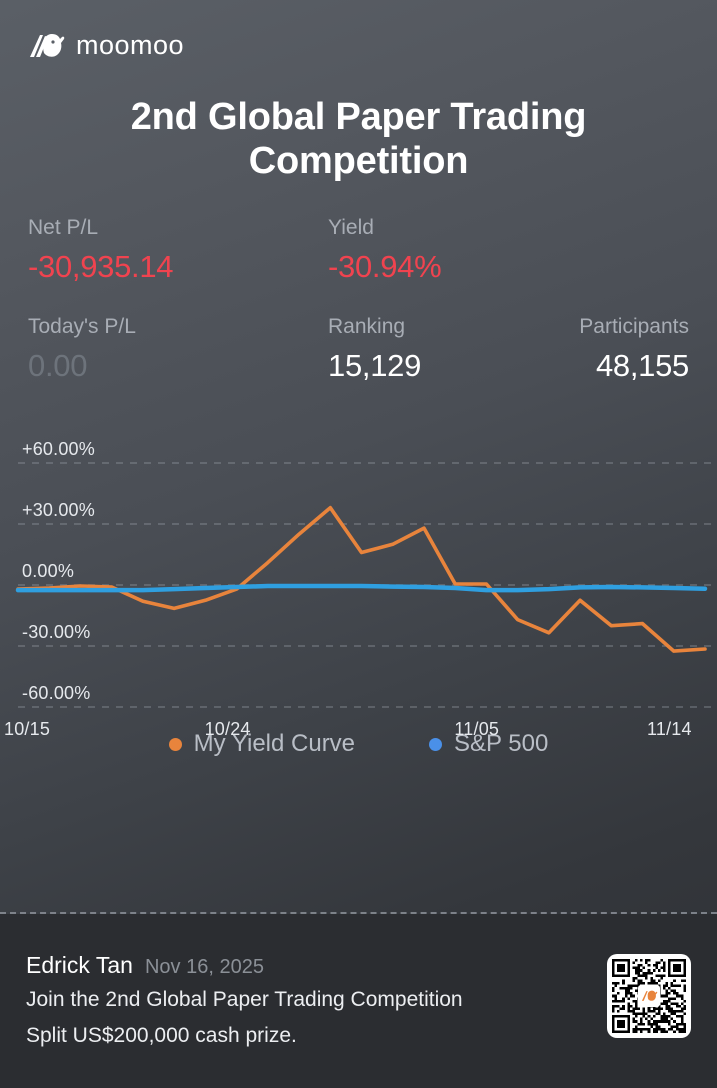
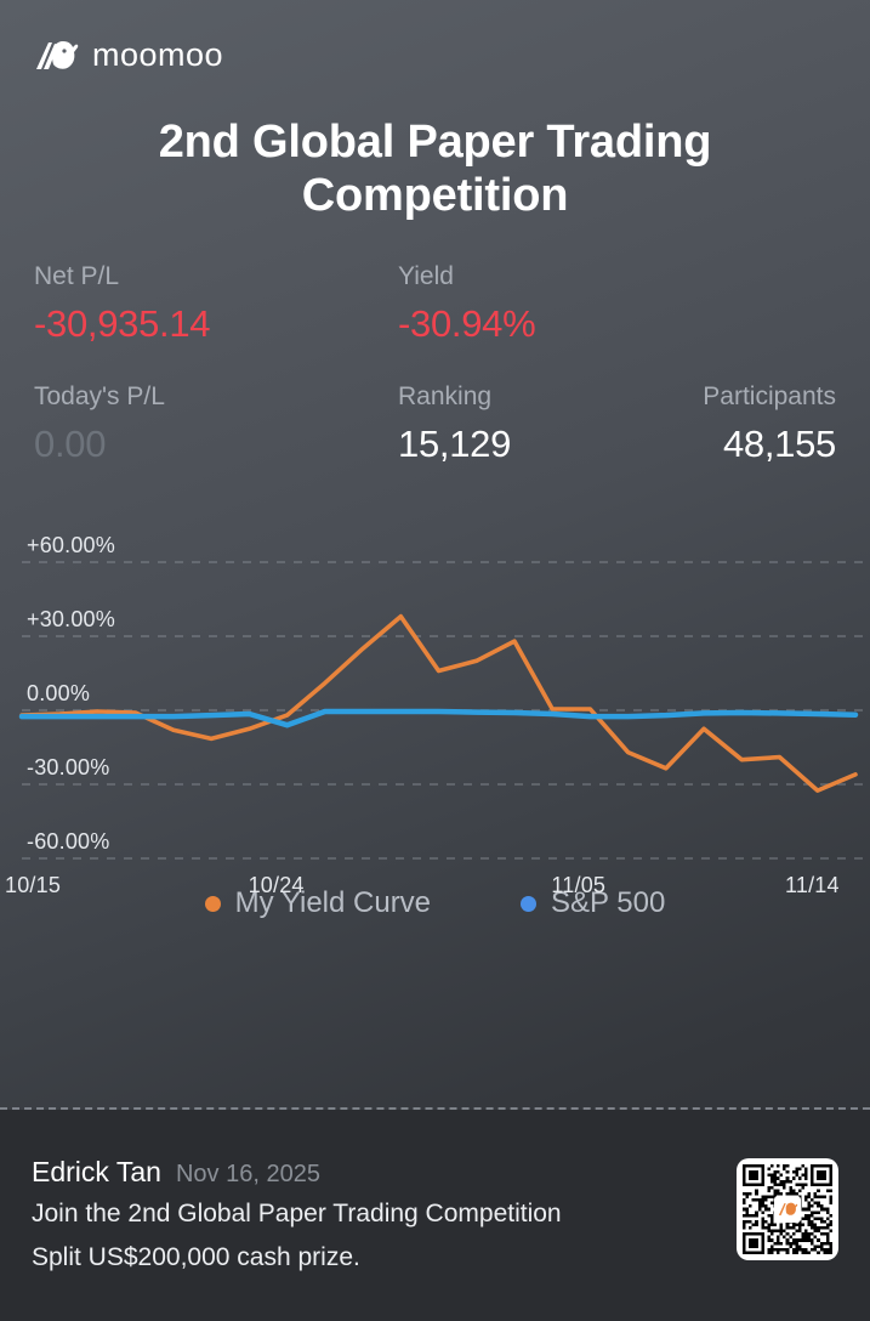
S&P 500/10/24: -1% -> -6%
My Yield Curve/11/14: -32% -> -26%
